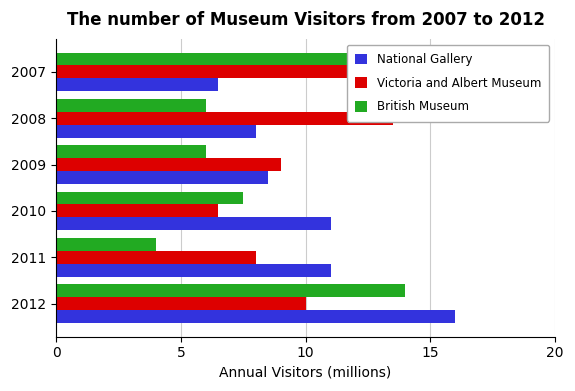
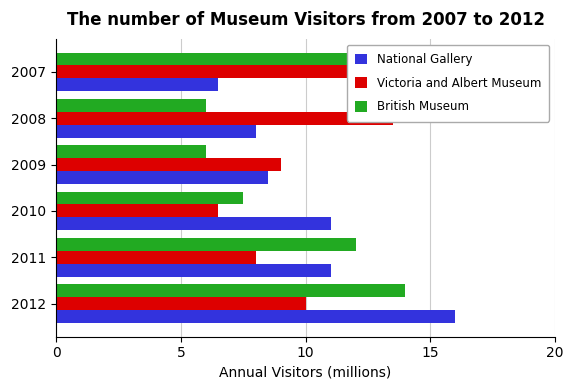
British Museum/2011: 4.0 -> 12.0
